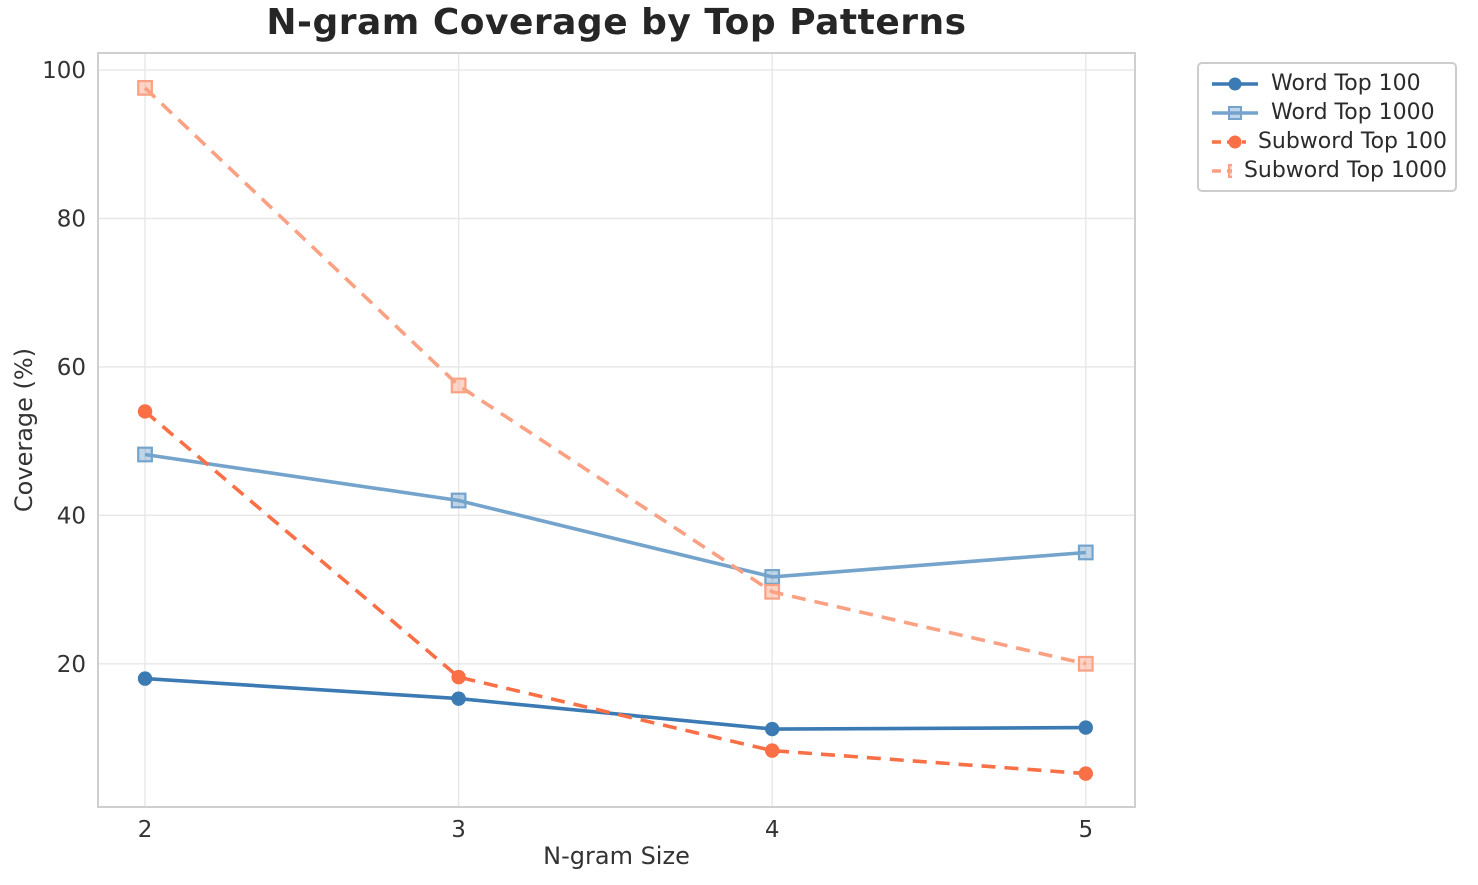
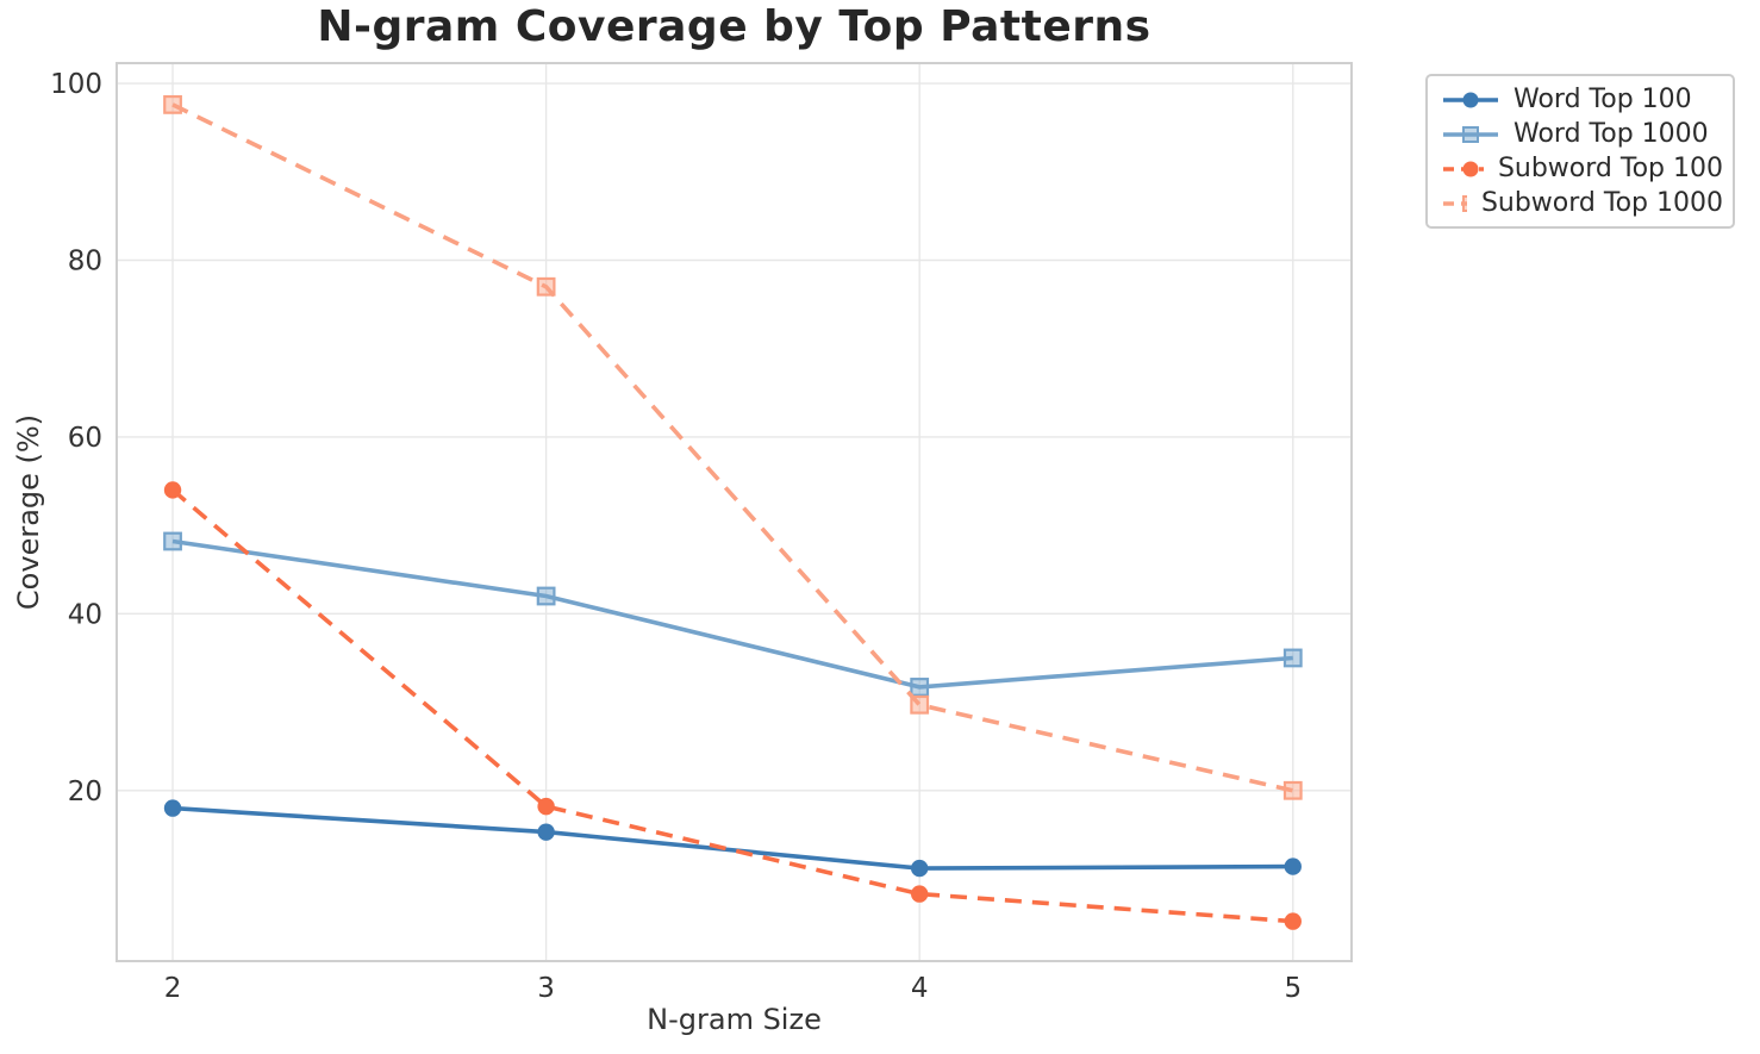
Subword Top 1000/3: 58 -> 77
